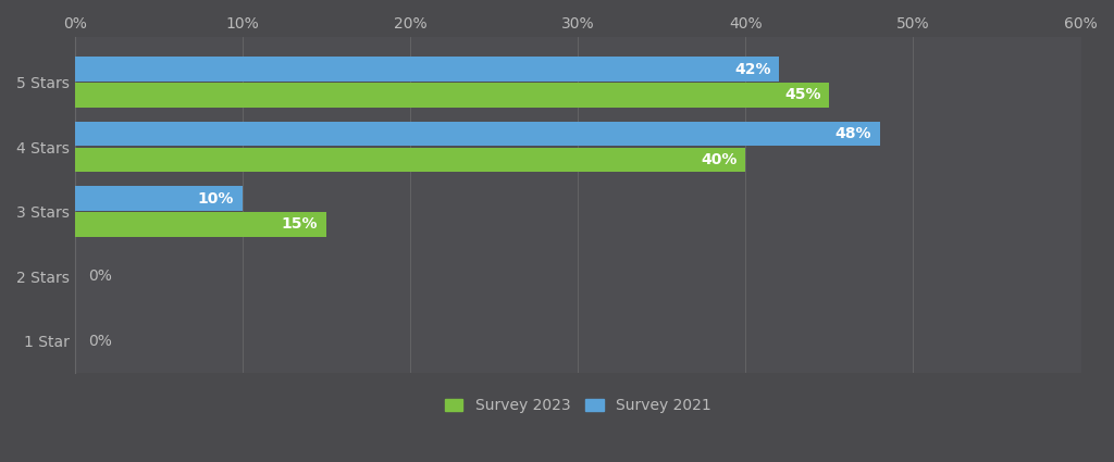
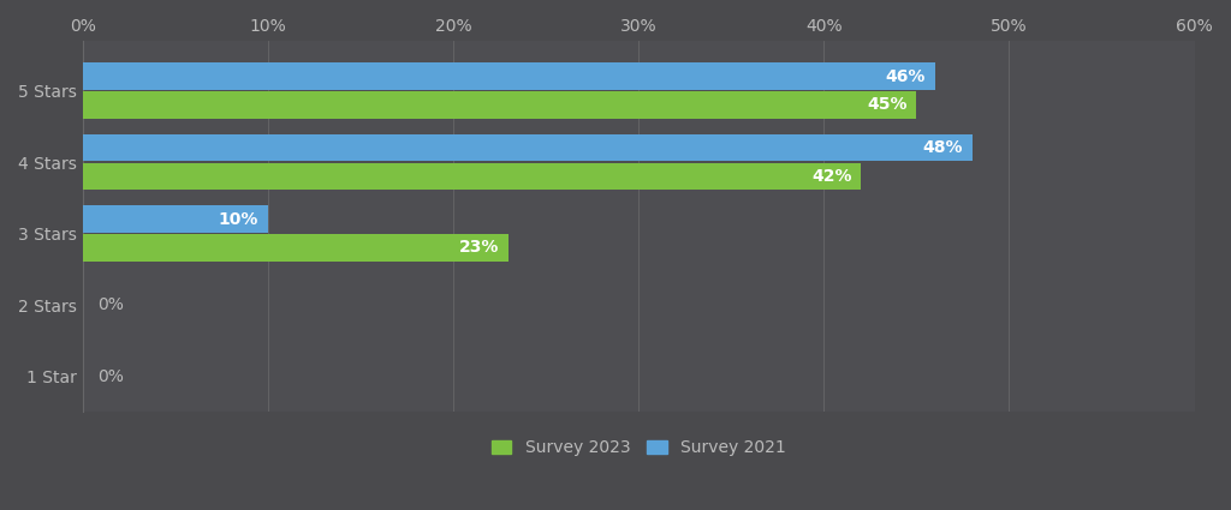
Survey 2021/5 Stars: 42% -> 46%
Survey 2023/4 Stars: 40% -> 42%
Survey 2023/3 Stars: 15% -> 23%
